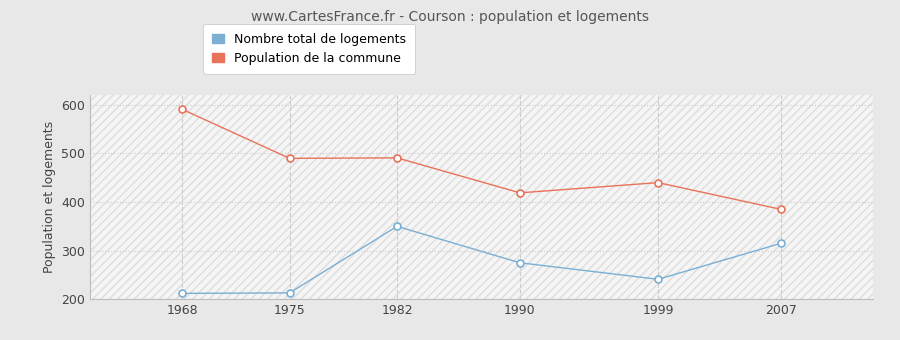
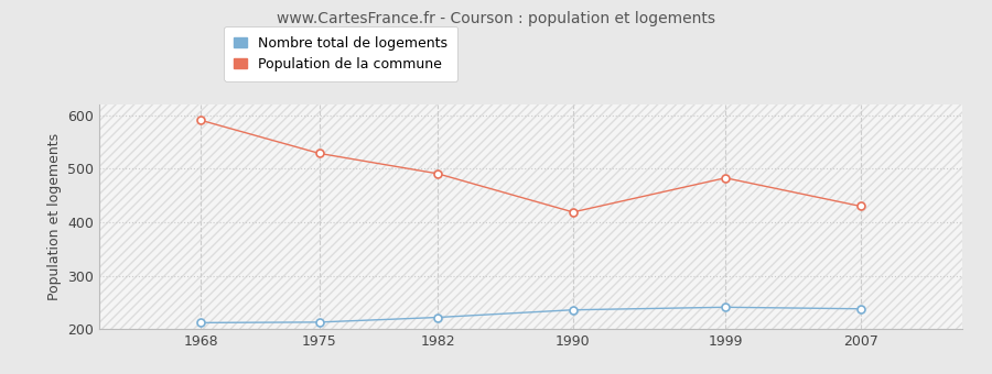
Population de la commune/1975: 490 -> 529
Nombre total de logements/1982: 350 -> 222
Nombre total de logements/1990: 275 -> 236
Population de la commune/1999: 440 -> 483
Nombre total de logements/2007: 315 -> 238
Population de la commune/2007: 385 -> 430
